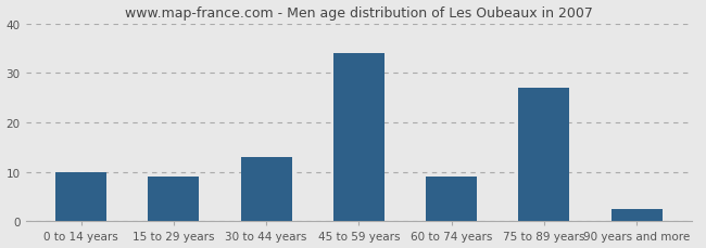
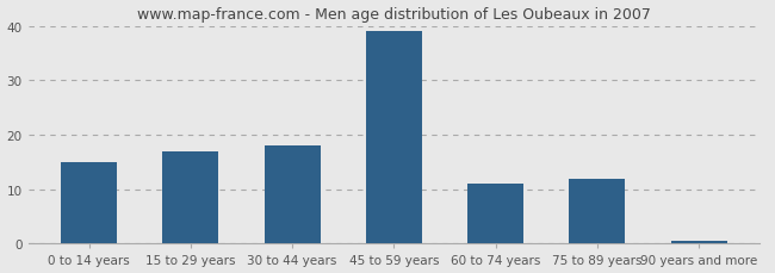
0 to 14 years: 10.0 -> 15.0
15 to 29 years: 9.0 -> 17.0
30 to 44 years: 13.0 -> 18.0
45 to 59 years: 34.0 -> 39.0
60 to 74 years: 9.0 -> 11.0
75 to 89 years: 27.0 -> 12.0
90 years and more: 2.5 -> 0.5
